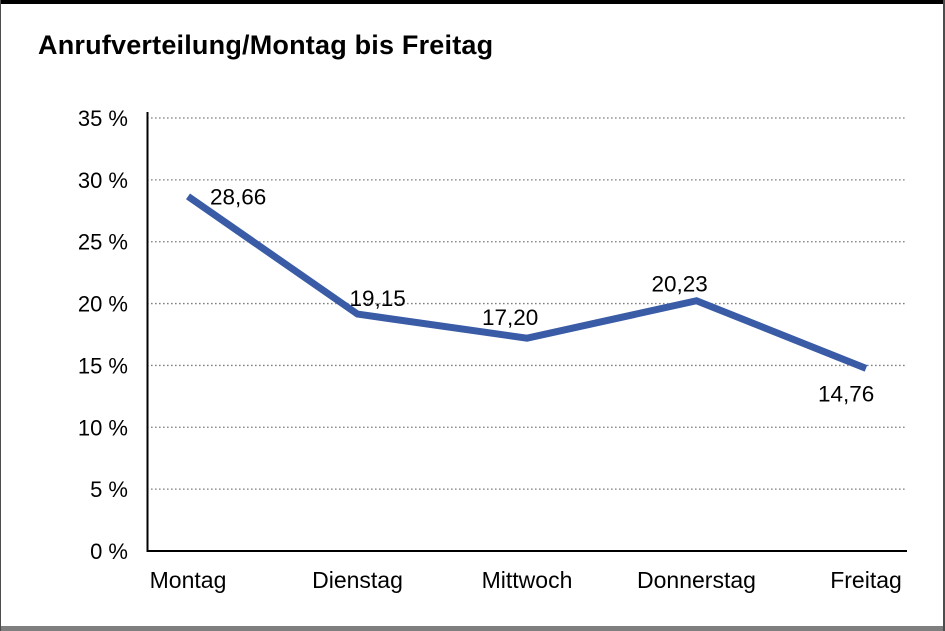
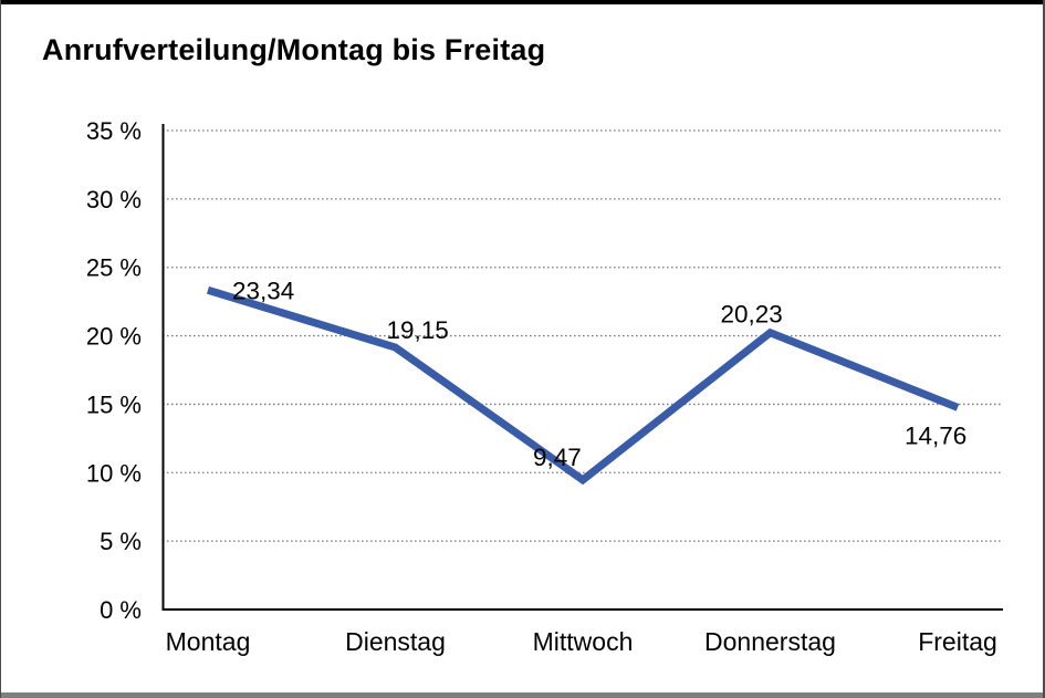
Montag: 28,66 -> 23,34
Mittwoch: 17,20 -> 9,47
